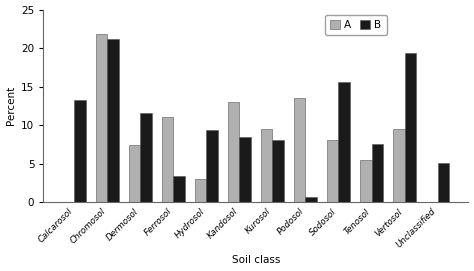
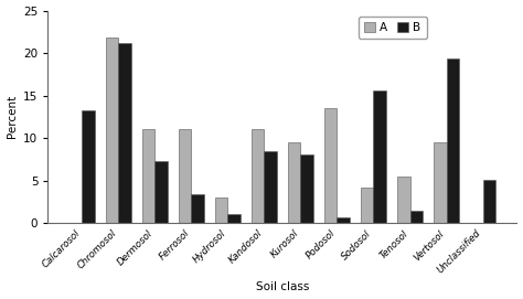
A/Dermosol: 7.4 -> 11.0
B/Dermosol: 11.6 -> 7.3
B/Hydrosol: 9.4 -> 1.0
A/Kandosol: 13.0 -> 11.0
A/Sodosol: 8.0 -> 4.2
B/Tenosol: 7.6 -> 1.5
